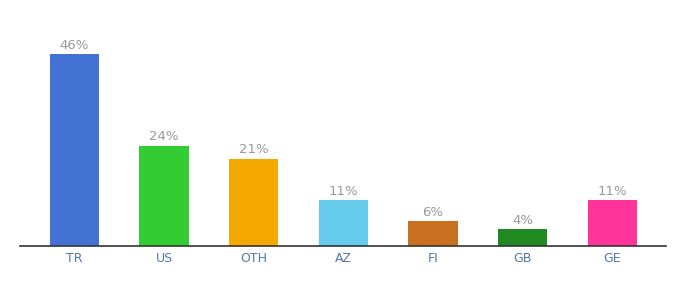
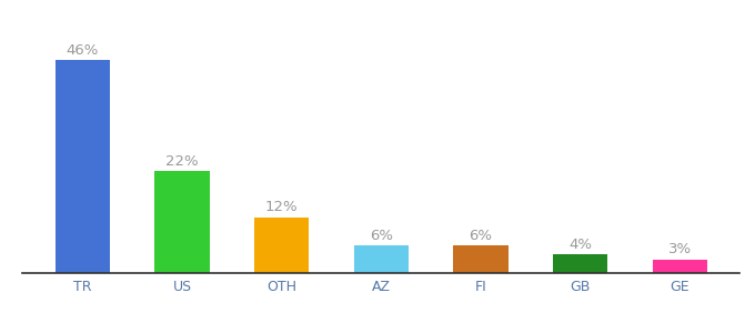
US: 24% -> 22%
OTH: 21% -> 12%
AZ: 11% -> 6%
GE: 11% -> 3%
